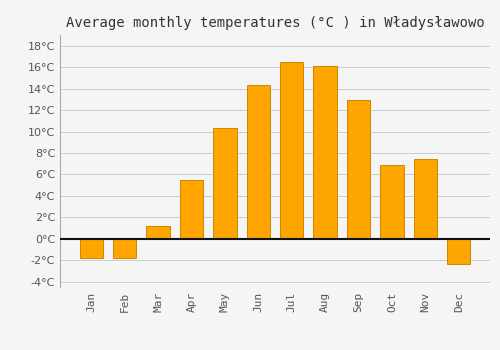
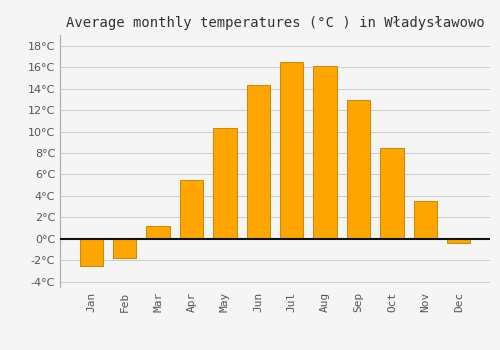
Jan: -1.8°C -> -2.5°C
Oct: 6.9°C -> 8.5°C
Nov: 7.4°C -> 3.5°C
Dec: -2.4°C -> -0.4°C
